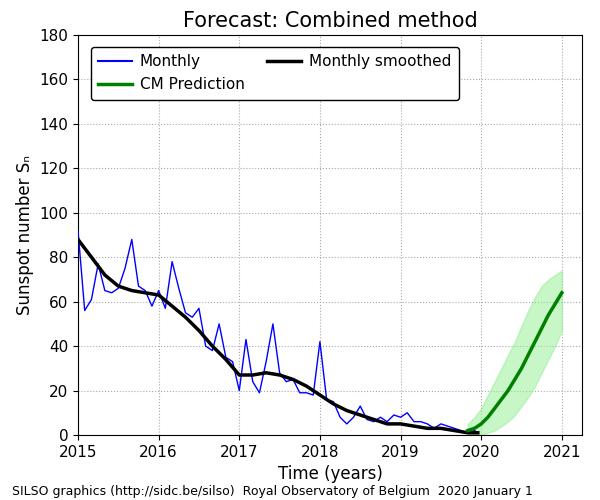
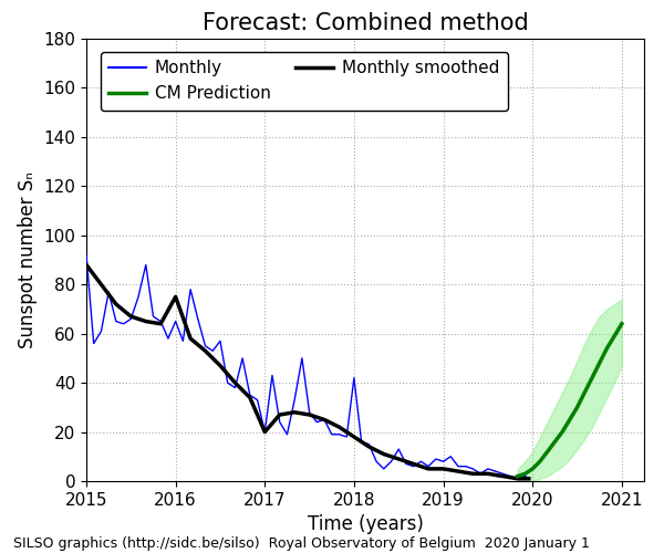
Monthly smoothed/2016: 63 -> 75
Monthly smoothed/2017: 27 -> 20
